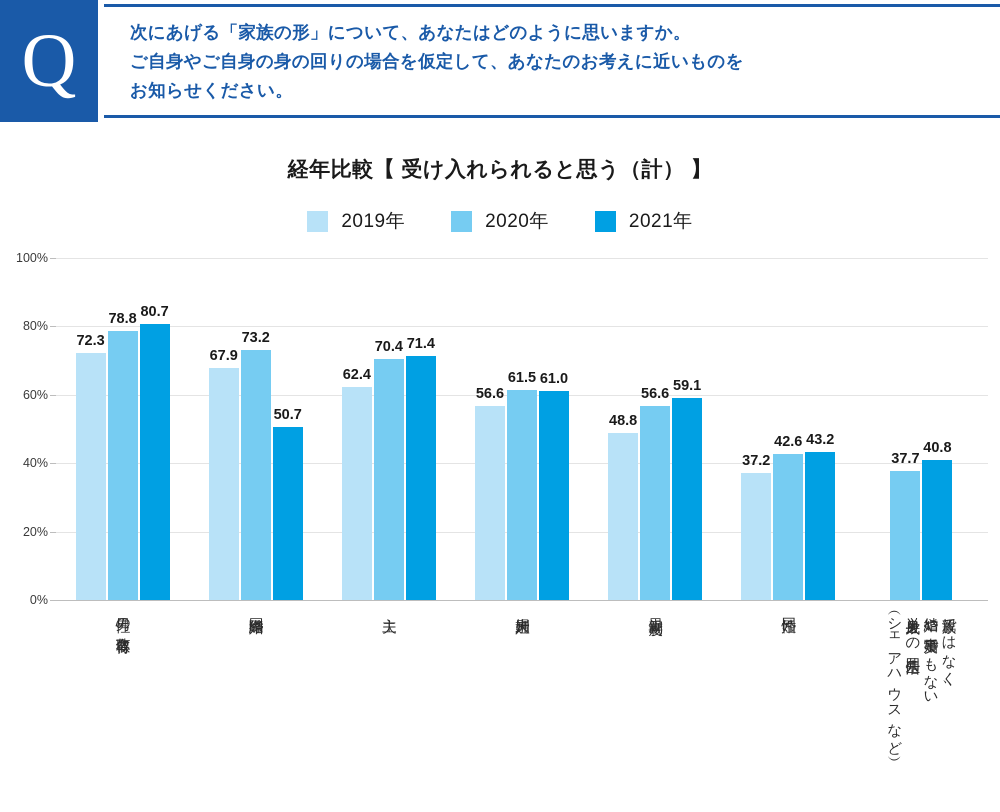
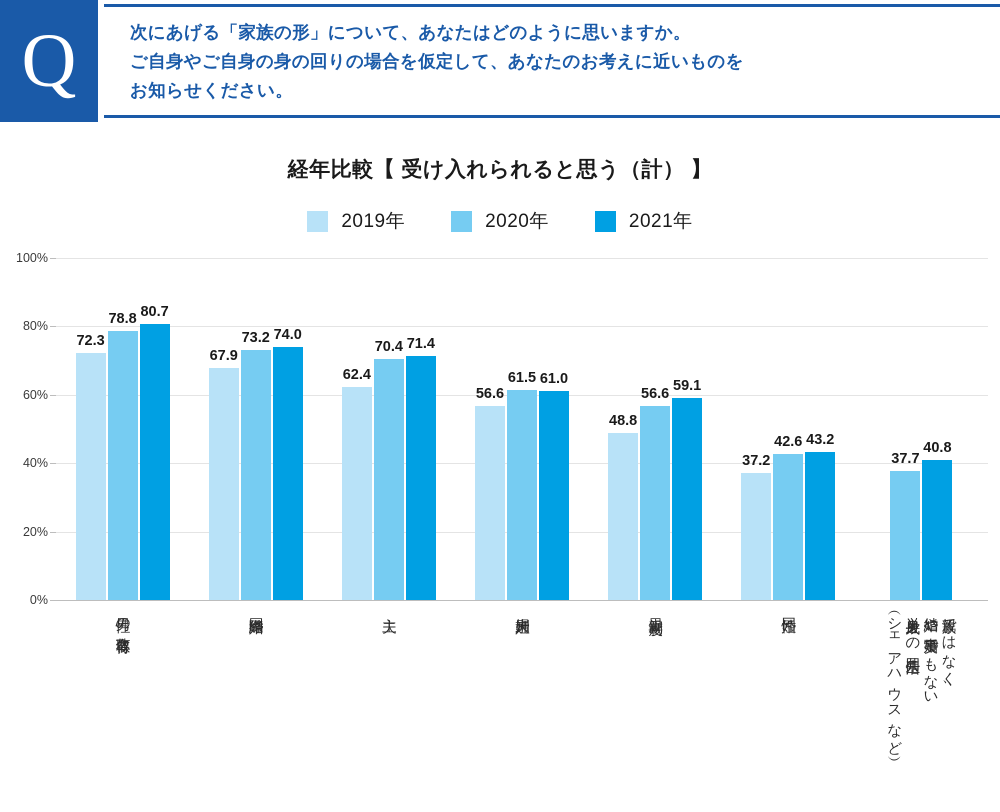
2021年/国際結婚: 50.7 -> 74.0
